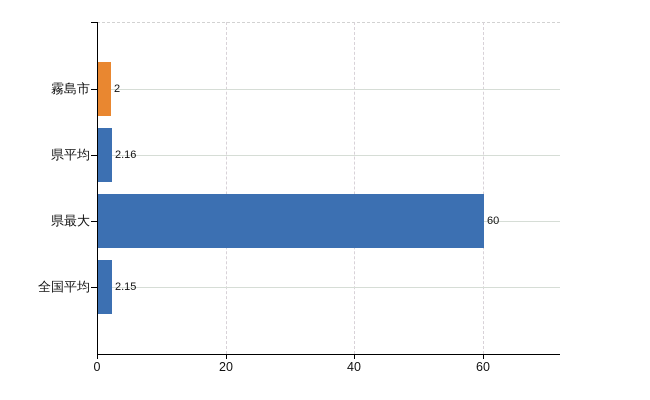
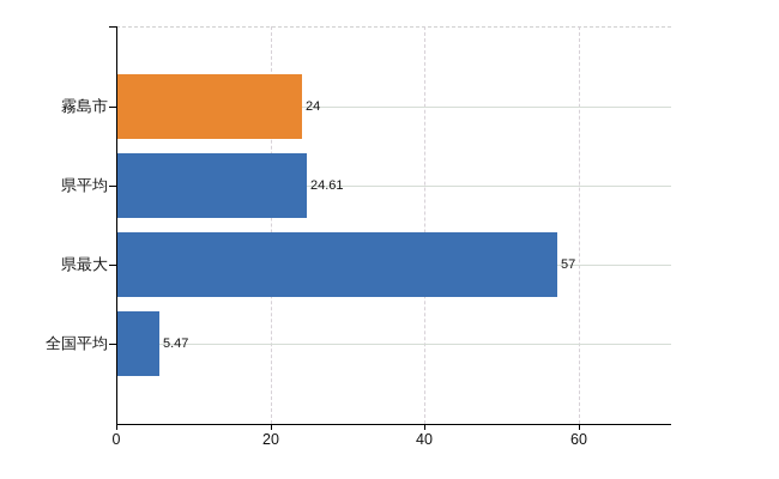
霧島市: 2 -> 24
県平均: 2.16 -> 24.61
県最大: 60 -> 57
全国平均: 2.15 -> 5.47
